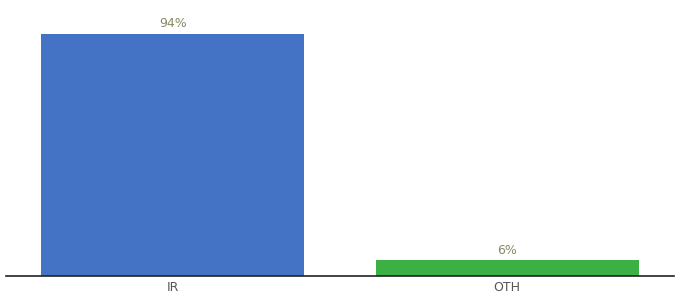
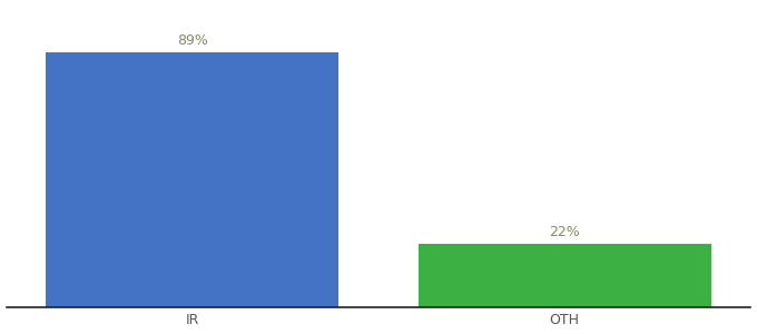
IR: 94% -> 89%
OTH: 6% -> 22%
